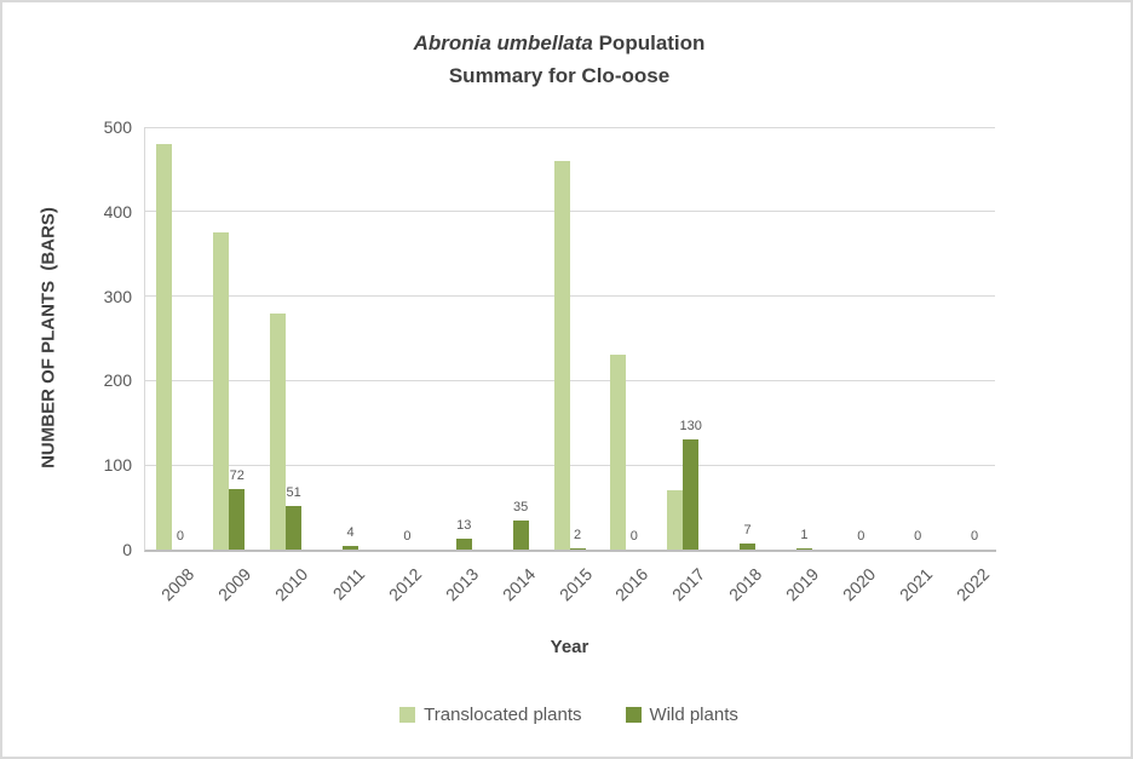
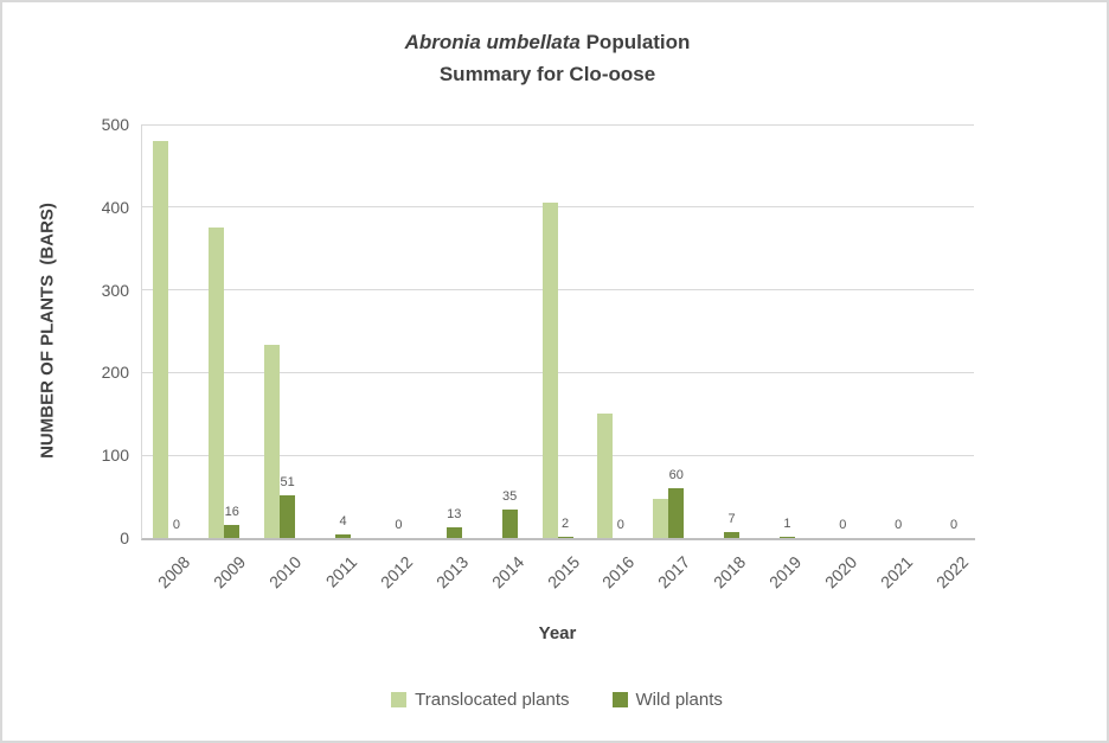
Wild plants/2009: 72 -> 16
Translocated plants/2010: 280 -> 230
Translocated plants/2015: 460 -> 400
Translocated plants/2016: 230 -> 150
Translocated plants/2017: 70 -> 50
Wild plants/2017: 130 -> 60
